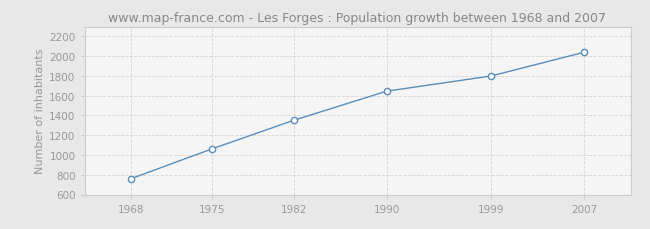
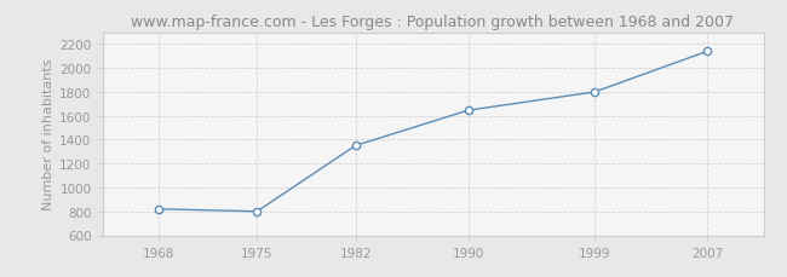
1968: 760 -> 820
1975: 1060 -> 800
2007: 2040 -> 2140
